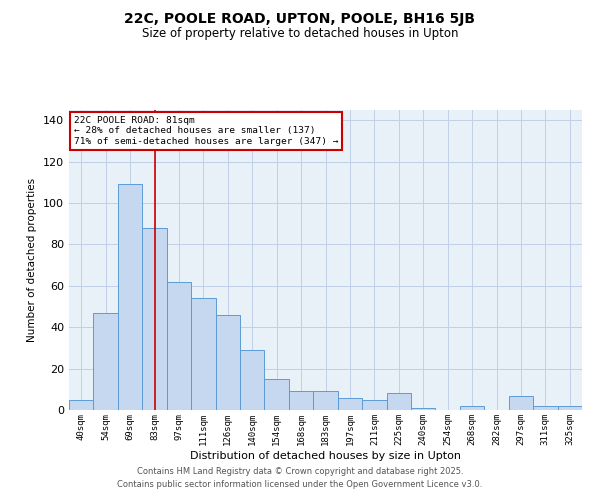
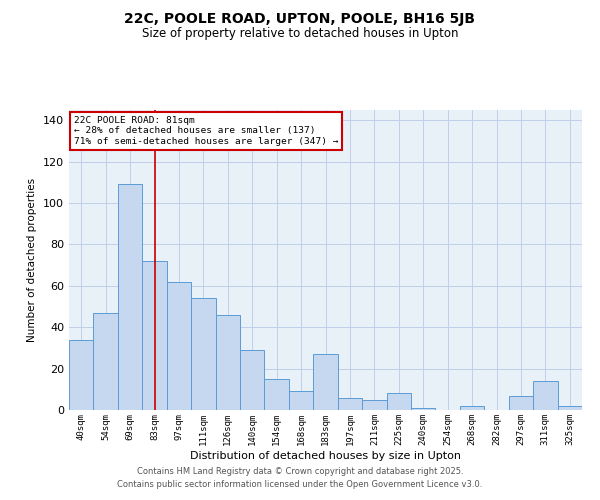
40sqm: 5 -> 34
83sqm: 88 -> 72
183sqm: 9 -> 27
311sqm: 2 -> 14
